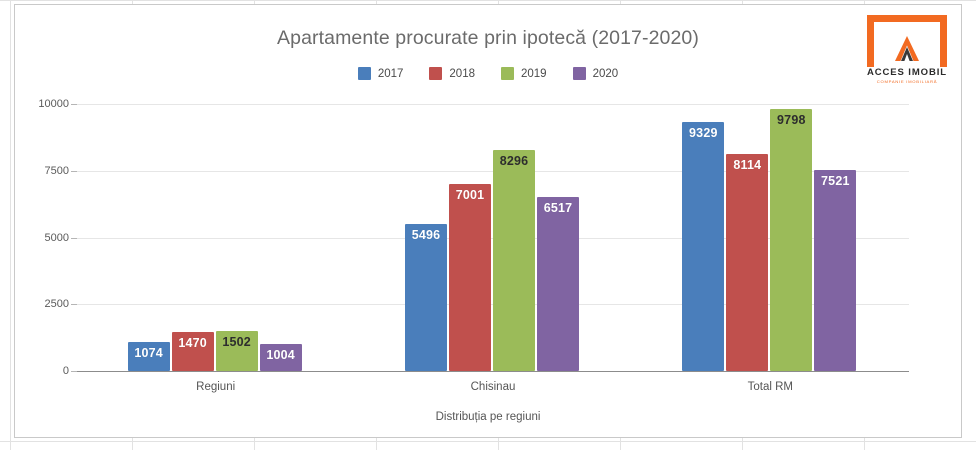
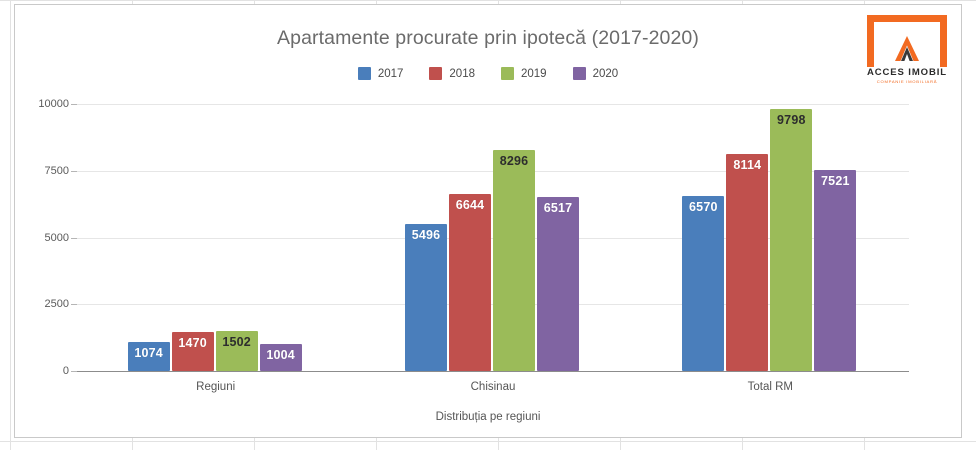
2018/Chisinau: 7001 -> 6644
2017/Total RM: 9329 -> 6570
